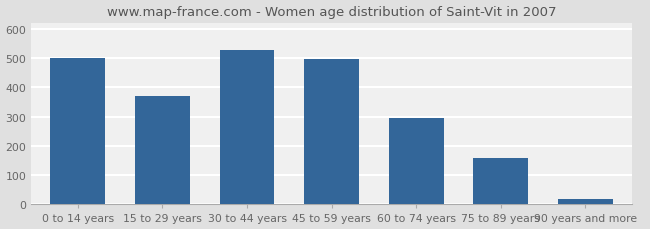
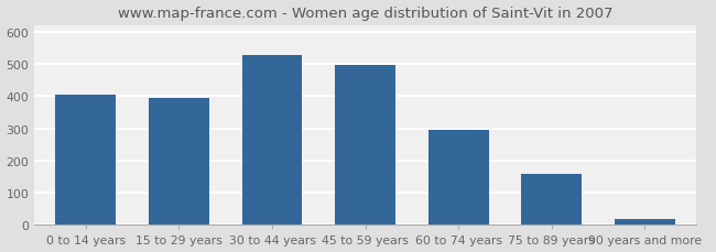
0 to 14 years: 500 -> 405
15 to 29 years: 370 -> 395
